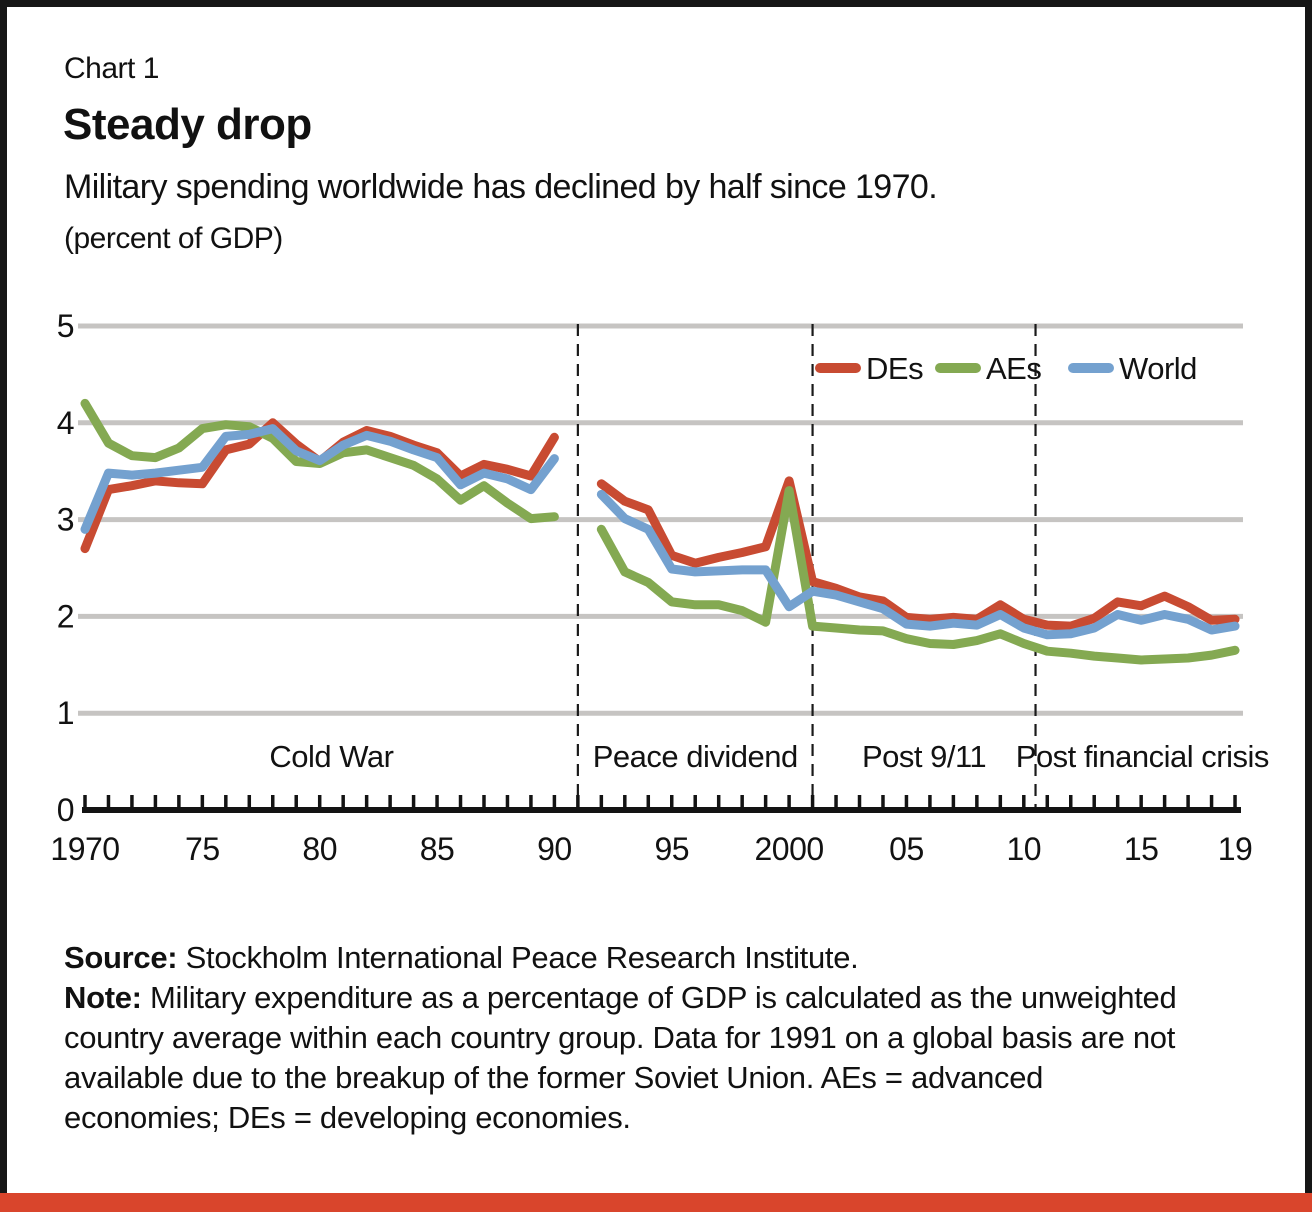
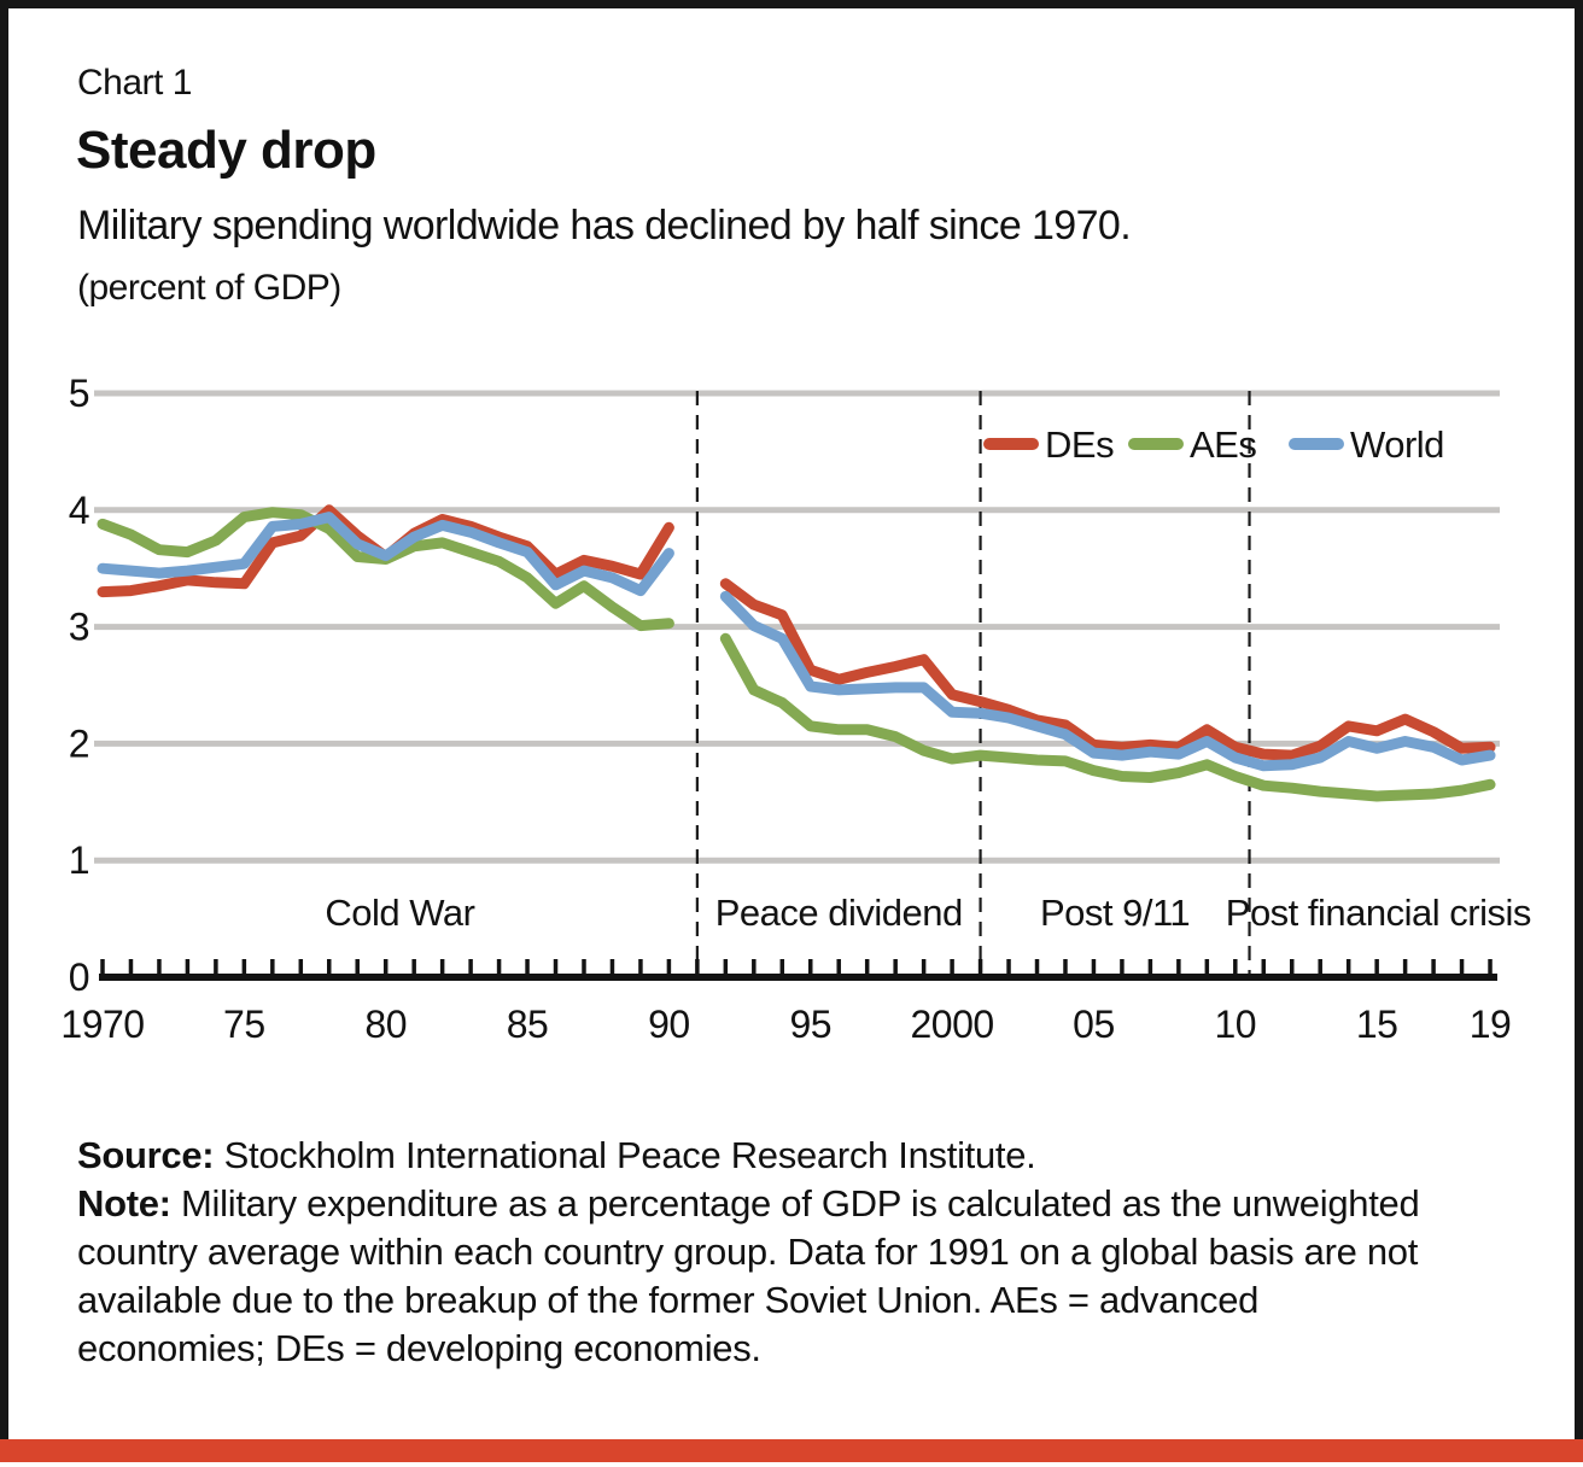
DEs/1970: 2.7 -> 3.3
AEs/1970: 4.2 -> 3.9
World/1970: 2.9 -> 3.5
DEs/2000: 3.4 -> 2.4
AEs/2000: 3.3 -> 1.9
World/2000: 2.1 -> 2.3
